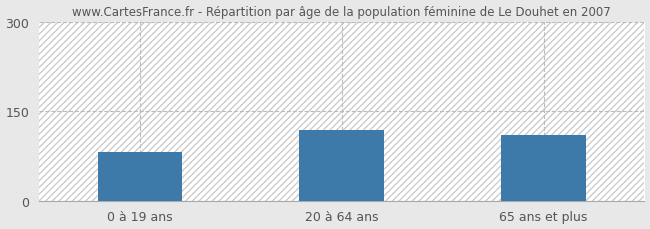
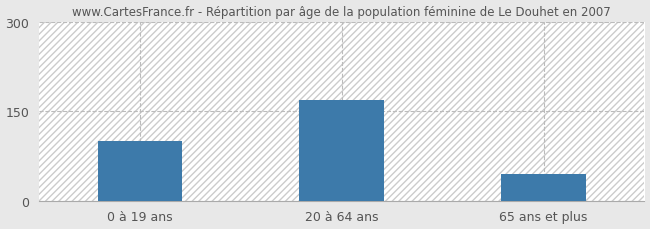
0 à 19 ans: 82 -> 100
20 à 64 ans: 118 -> 168
65 ans et plus: 110 -> 45
